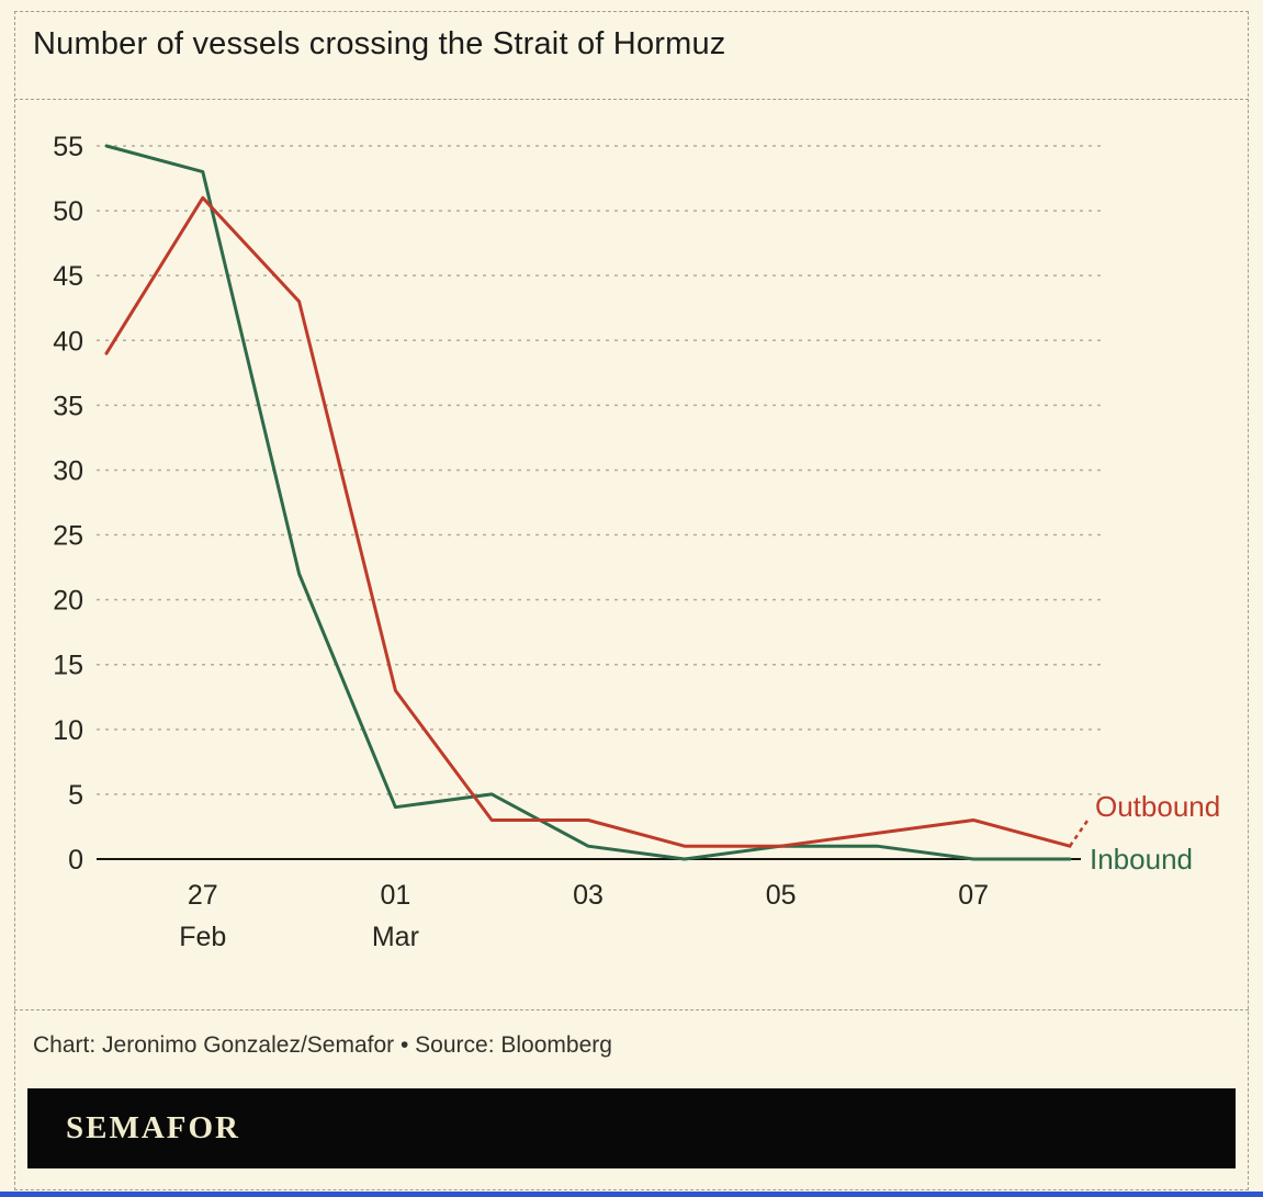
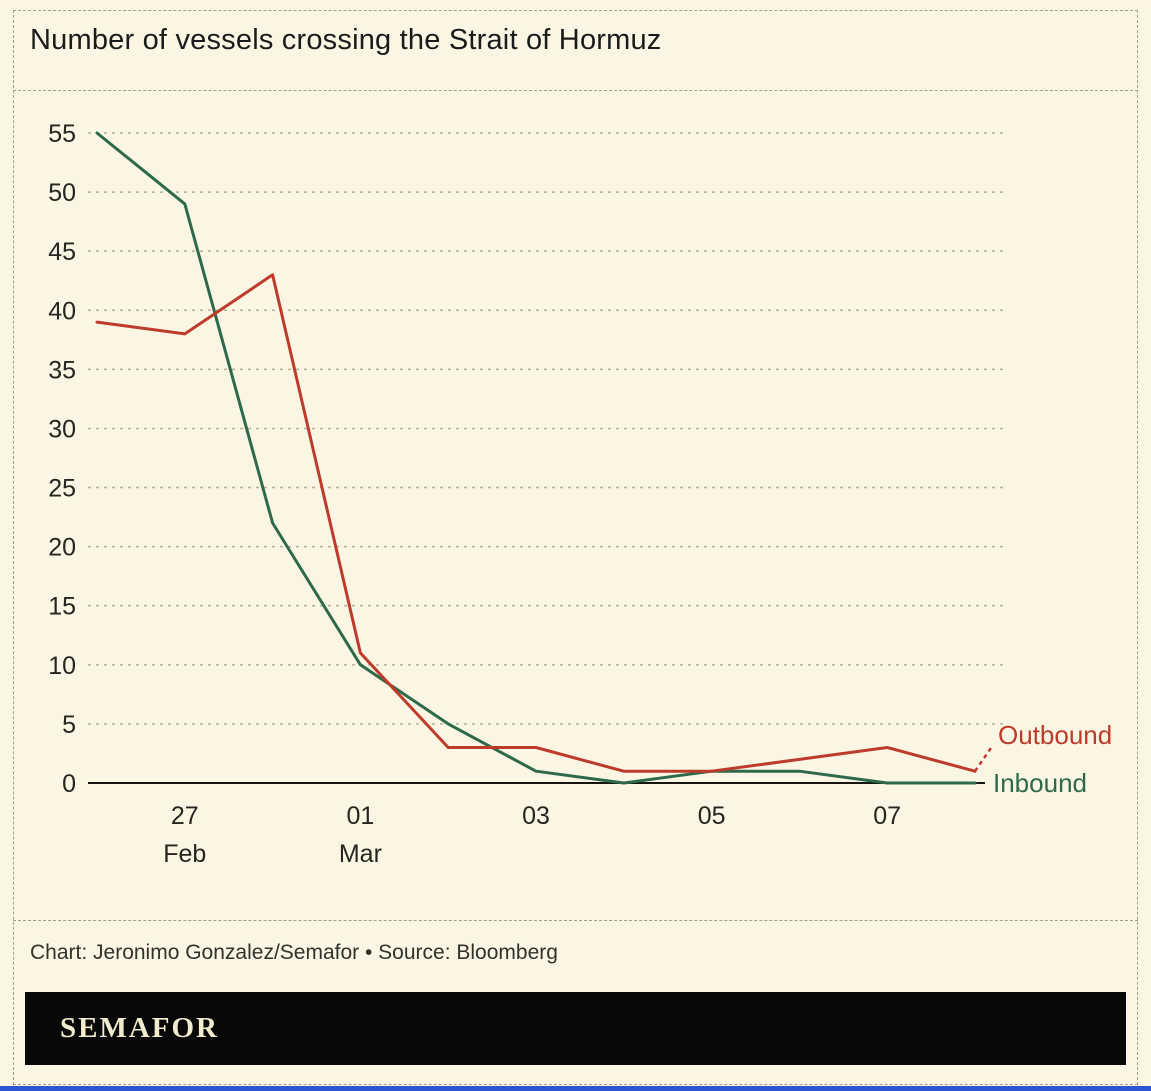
Outbound/27 Feb: 51 -> 38
Inbound/27 Feb: 53 -> 49
Outbound/01 Mar: 13 -> 11
Inbound/01 Mar: 4 -> 10
